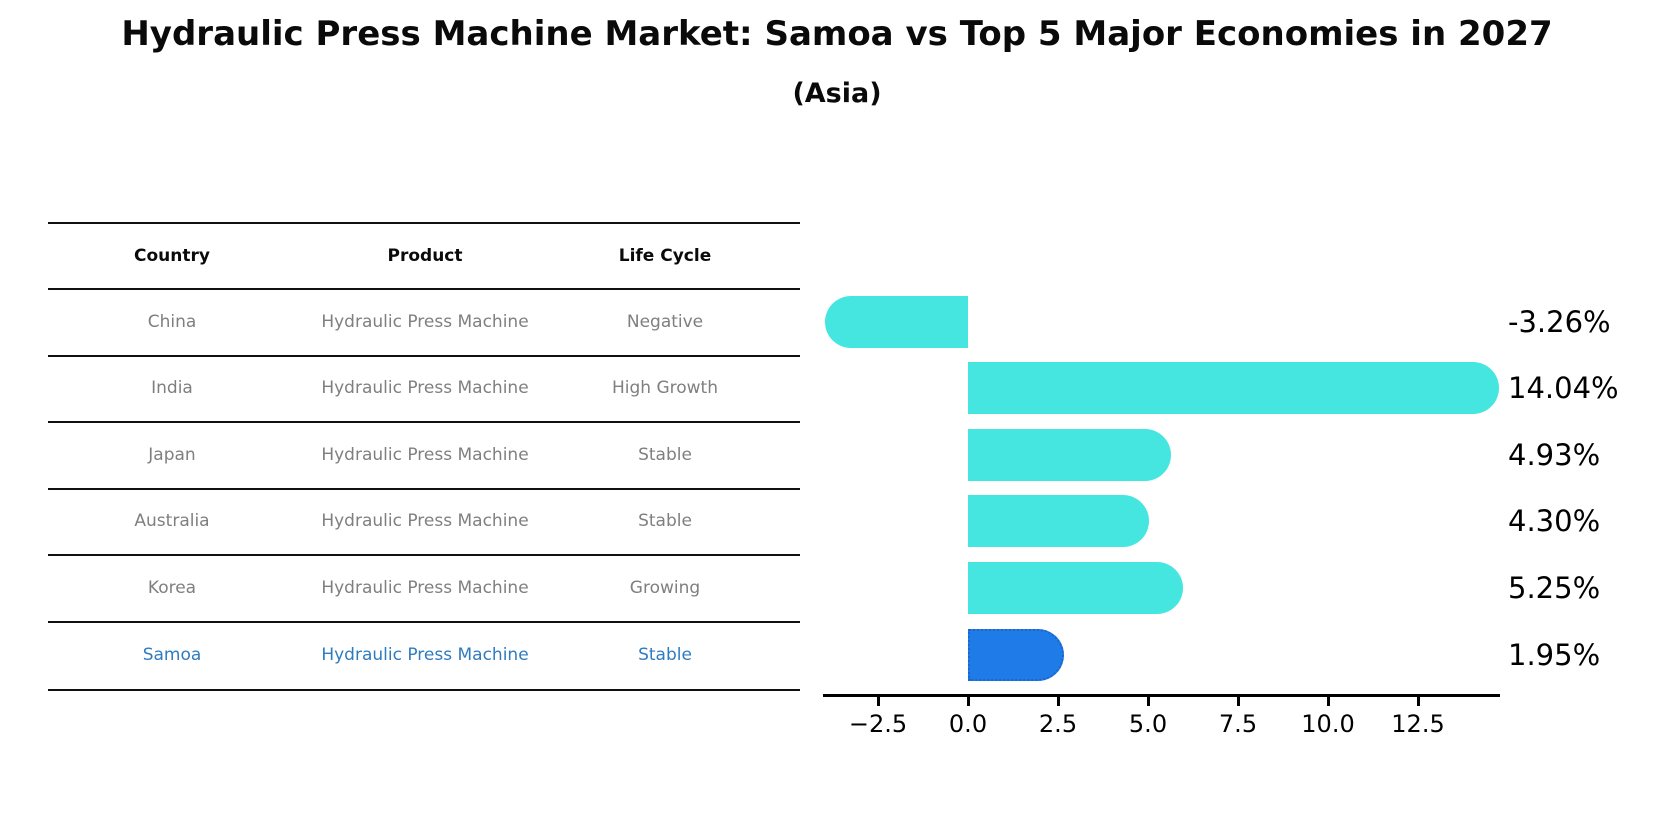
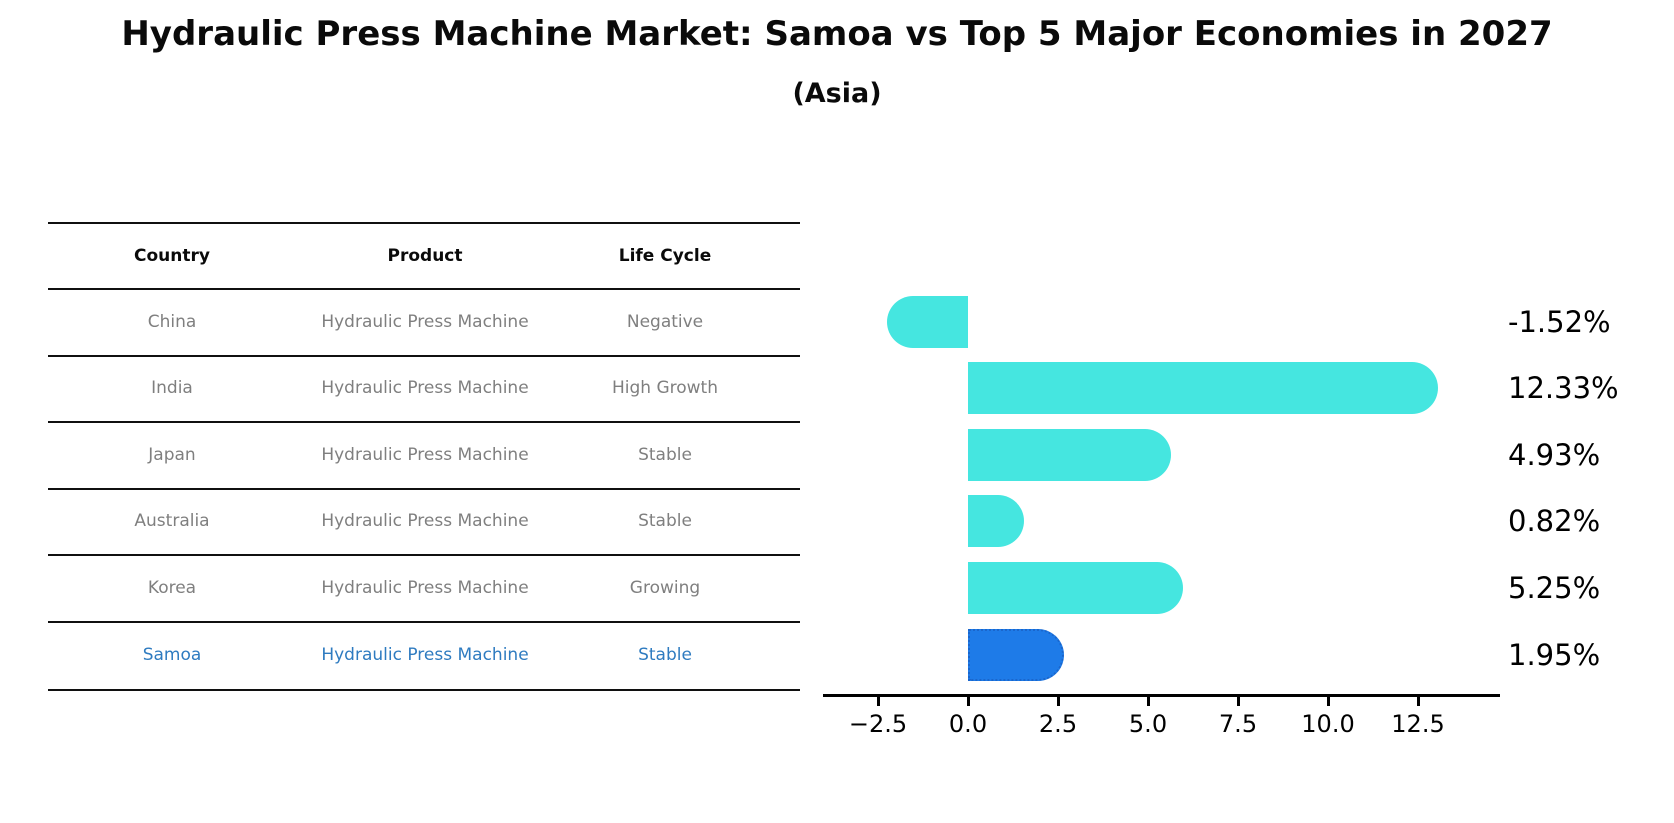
China: -3.26% -> -1.52%
India: 14.04% -> 12.33%
Australia: 4.30% -> 0.82%
